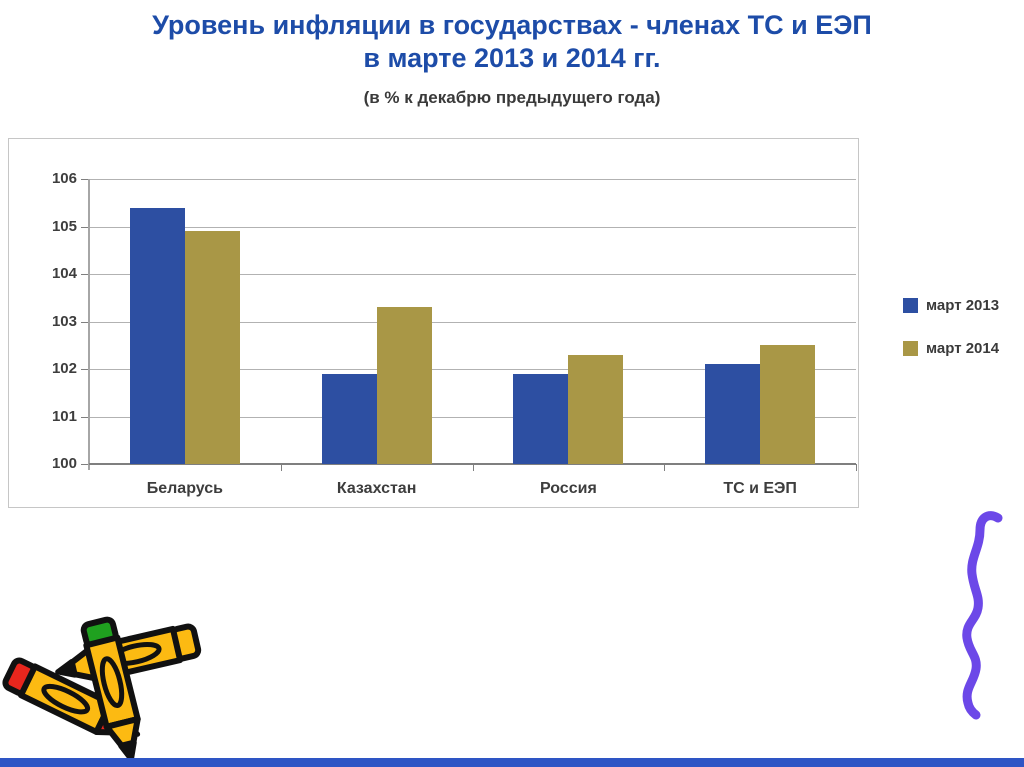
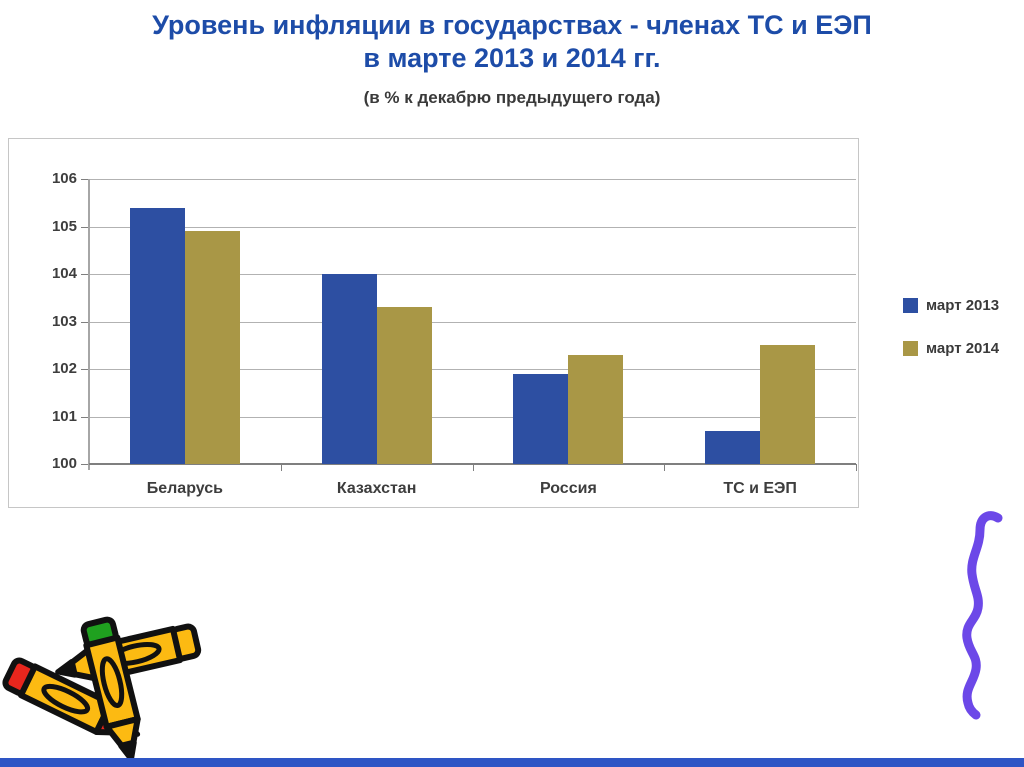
март 2013/Казахстан: 101.9 -> 104.0
март 2013/ТС и ЕЭП: 102.1 -> 100.7
